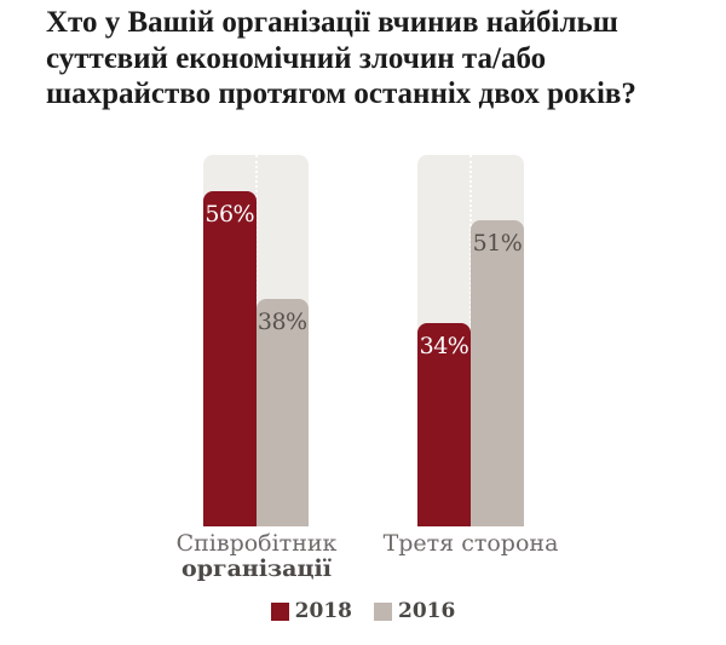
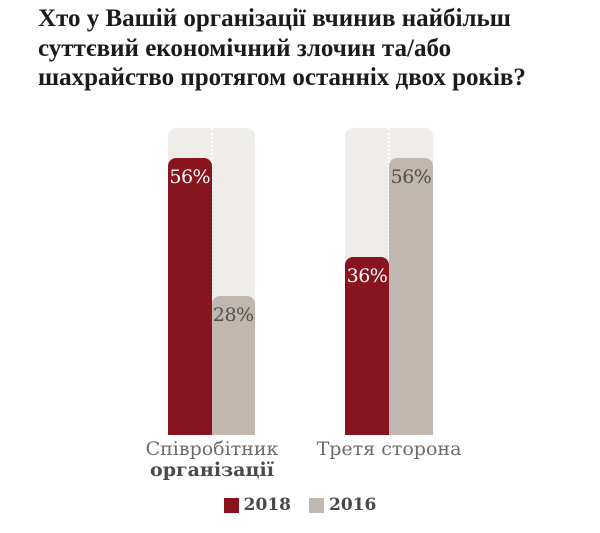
2016/Співробітник організації: 38% -> 28%
2018/Третя сторона: 34% -> 36%
2016/Третя сторона: 51% -> 56%
